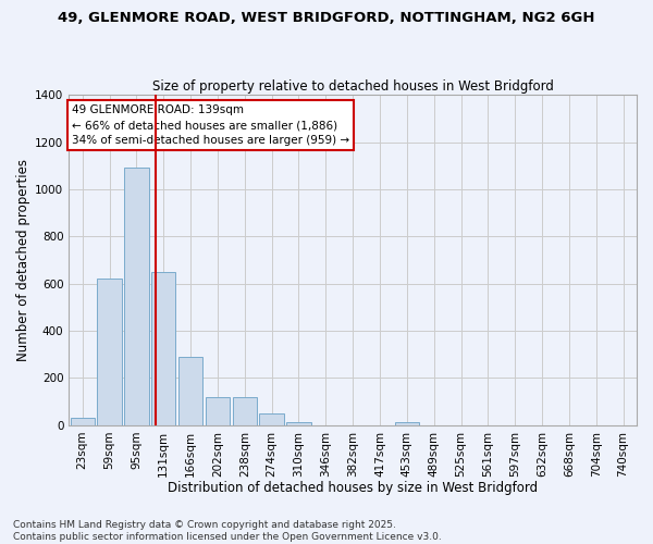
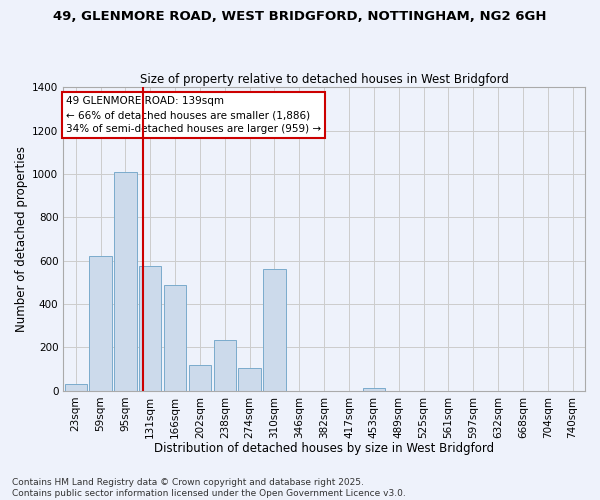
95sqm: 1090 -> 1010
131sqm: 650 -> 575
166sqm: 290 -> 490
238sqm: 120 -> 235
274sqm: 50 -> 105
310sqm: 12 -> 560
